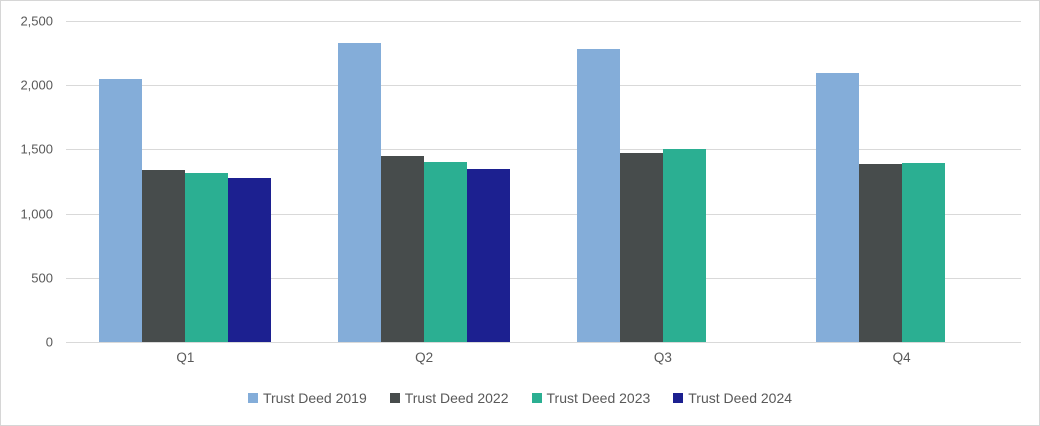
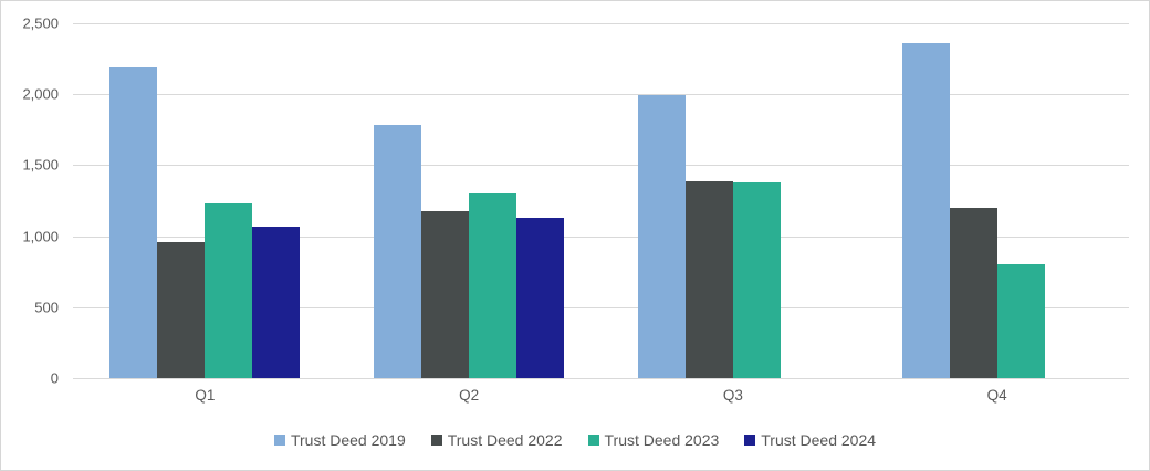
Trust Deed 2019/Q1: 2040 -> 2190
Trust Deed 2022/Q1: 1340 -> 960
Trust Deed 2023/Q1: 1320 -> 1230
Trust Deed 2024/Q1: 1280 -> 1070
Trust Deed 2019/Q2: 2330 -> 1780
Trust Deed 2022/Q2: 1450 -> 1180
Trust Deed 2023/Q2: 1400 -> 1300
Trust Deed 2024/Q2: 1340 -> 1130
Trust Deed 2019/Q3: 2280 -> 1990
Trust Deed 2022/Q3: 1480 -> 1390
Trust Deed 2023/Q3: 1500 -> 1380
Trust Deed 2019/Q4: 2100 -> 2360
Trust Deed 2022/Q4: 1390 -> 1200
Trust Deed 2023/Q4: 1400 -> 800
